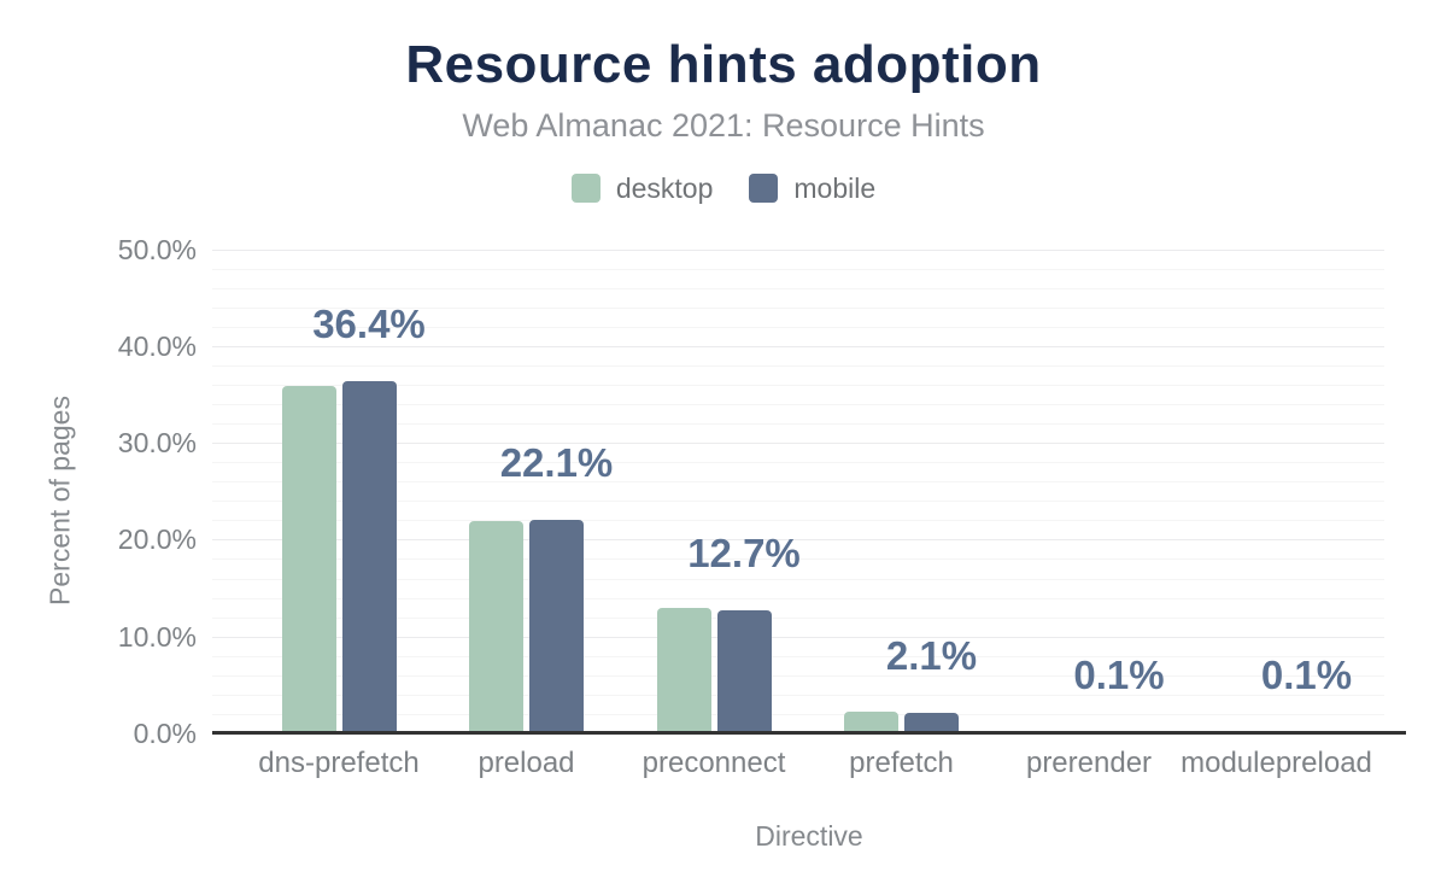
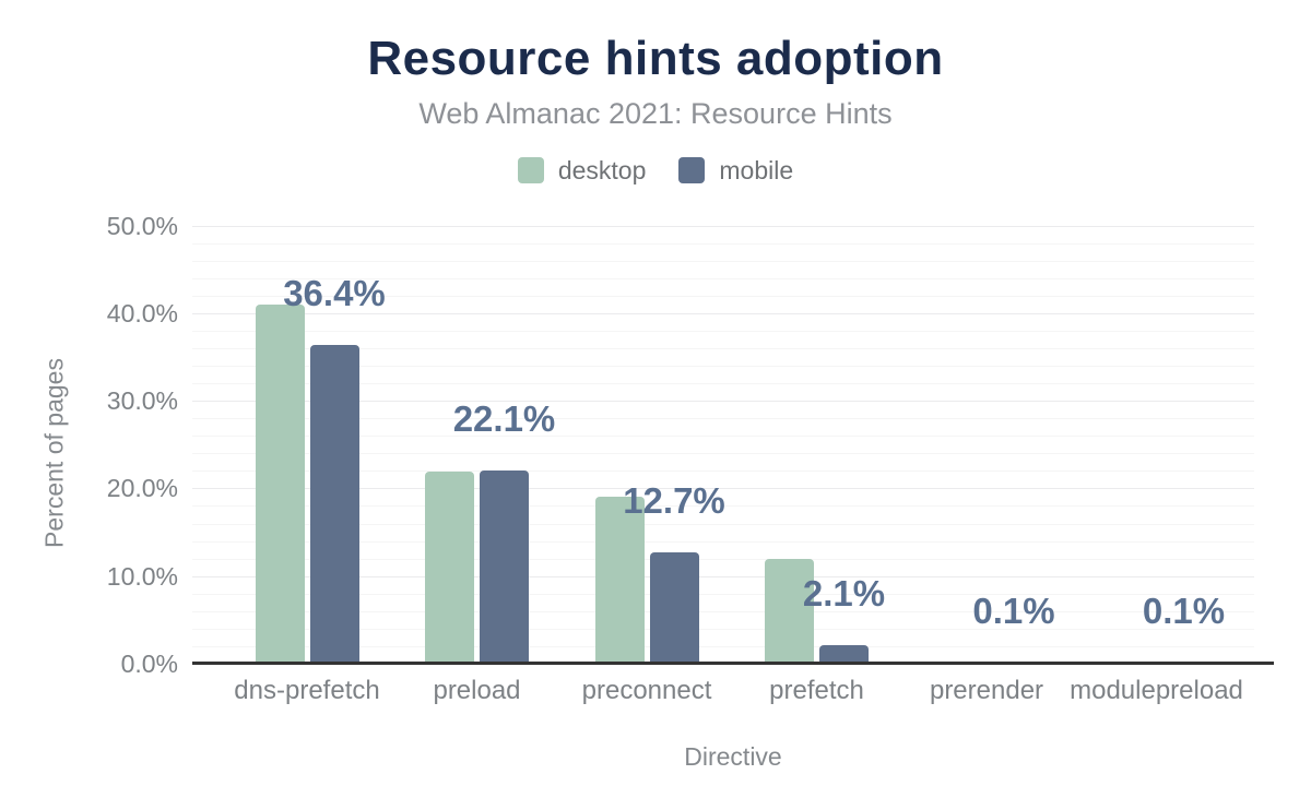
desktop/dns-prefetch: 36% -> 41%
desktop/preconnect: 13% -> 19%
desktop/prefetch: 2% -> 12%
